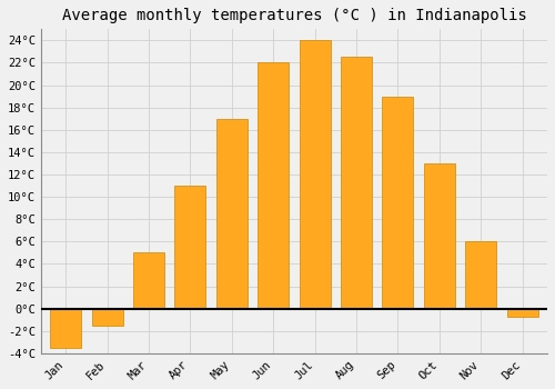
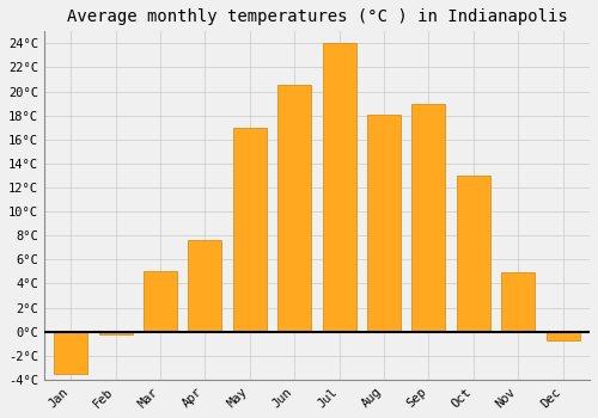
Feb: -1.5°C -> -0.2°C
Apr: 11.0°C -> 7.6°C
Jun: 22.0°C -> 20.6°C
Aug: 22.5°C -> 18.1°C
Nov: 6.0°C -> 4.9°C
